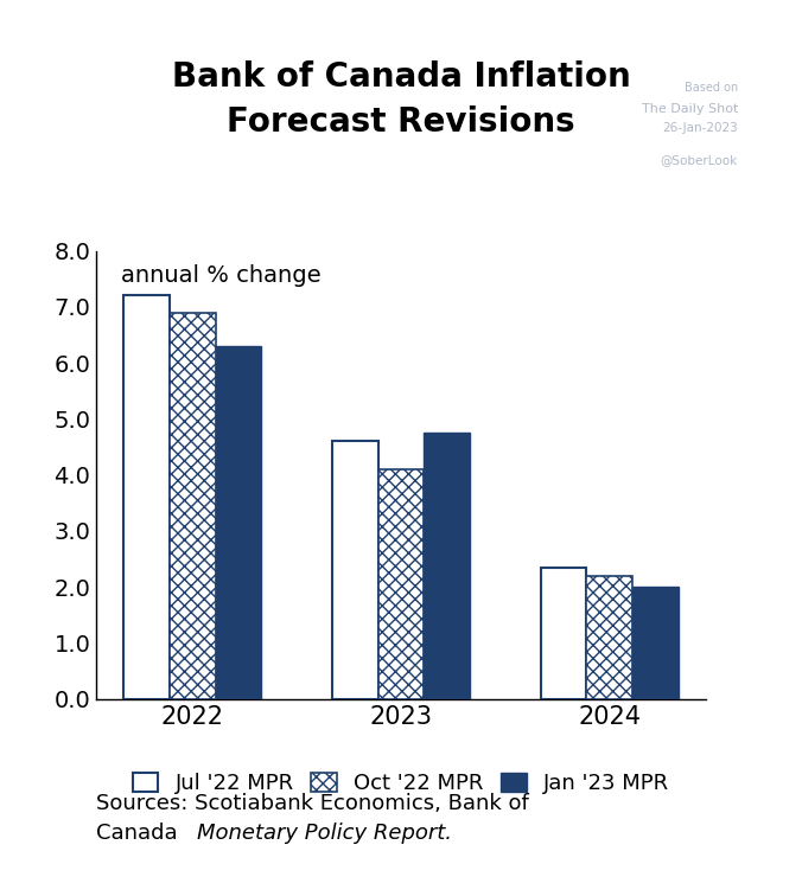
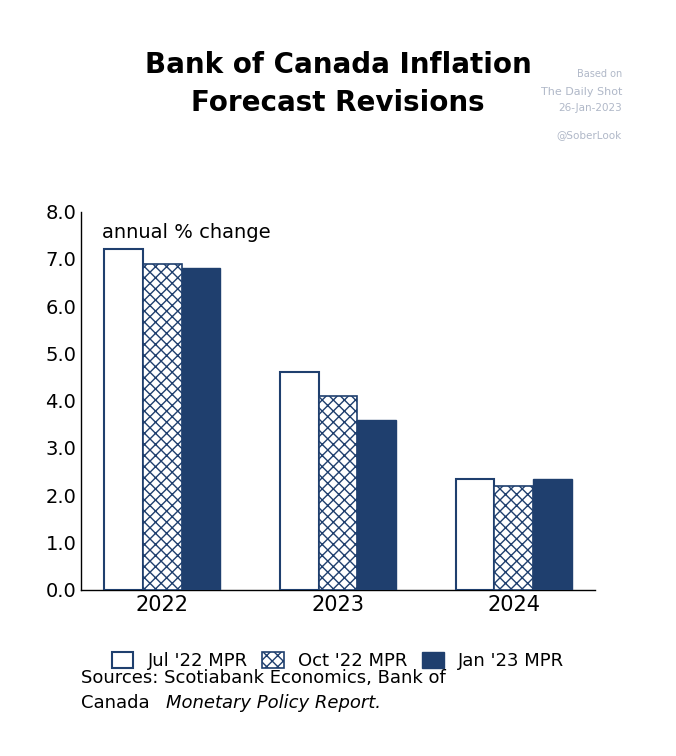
Jan '23 MPR/2022: 6.30 -> 6.80
Jan '23 MPR/2023: 4.75 -> 3.60
Jan '23 MPR/2024: 2.00 -> 2.35
